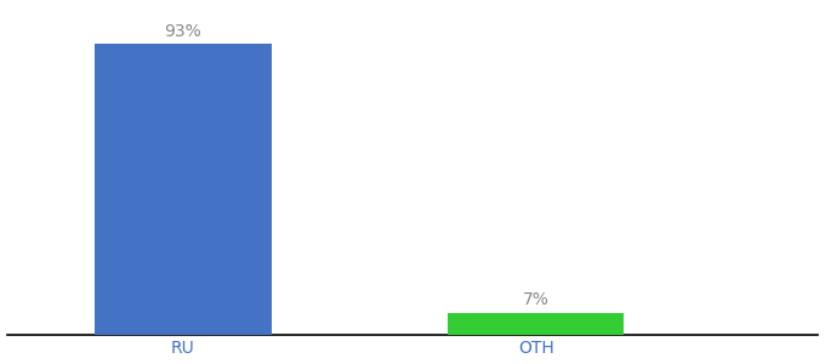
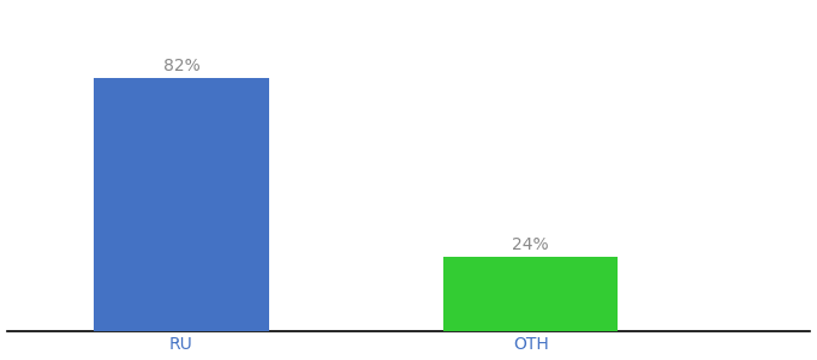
RU: 93% -> 82%
OTH: 7% -> 24%
